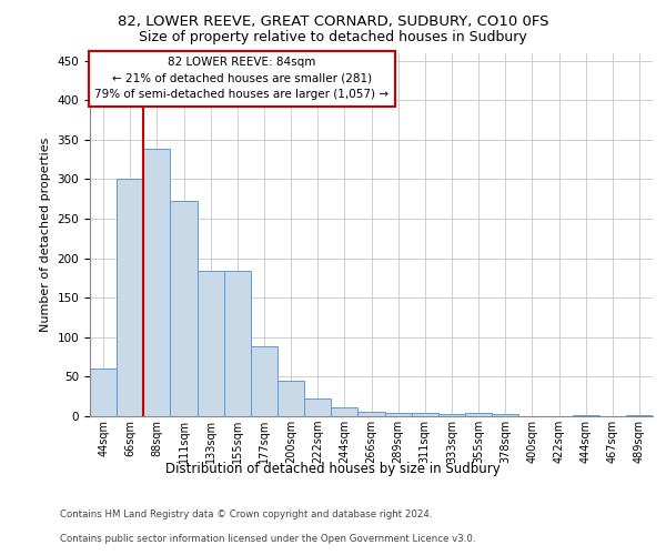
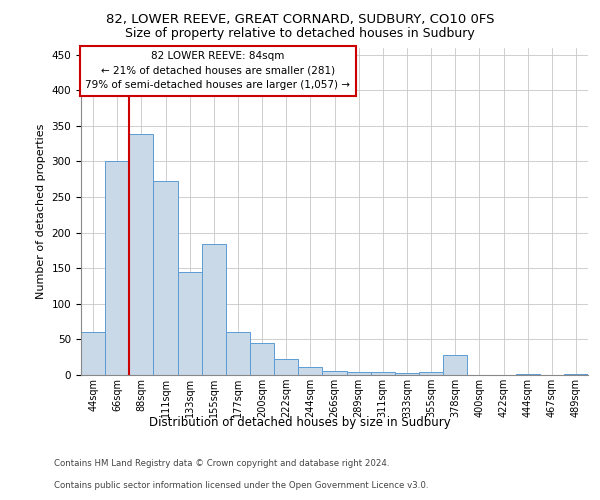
133sqm: 184 -> 144
177sqm: 88 -> 60
378sqm: 3 -> 28
